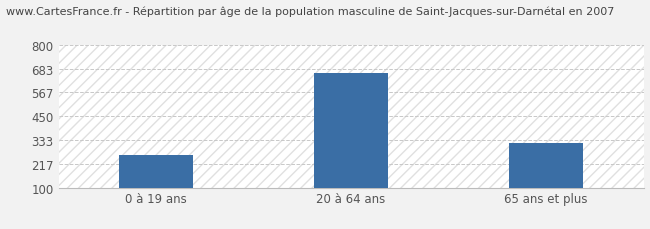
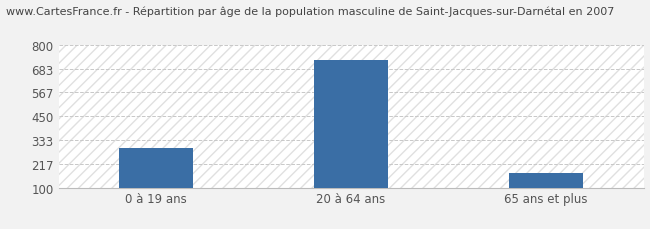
0 à 19 ans: 260 -> 296
20 à 64 ans: 665 -> 726
65 ans et plus: 320 -> 170
